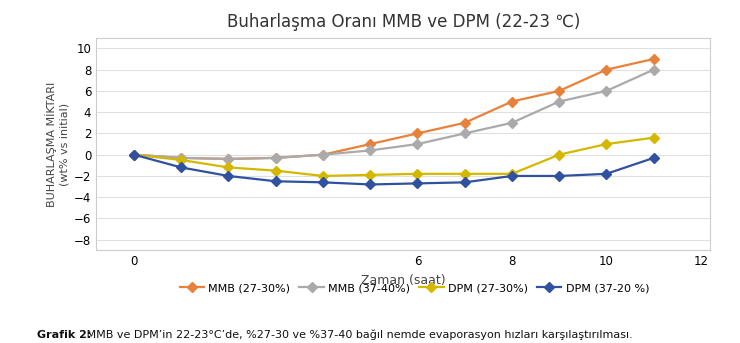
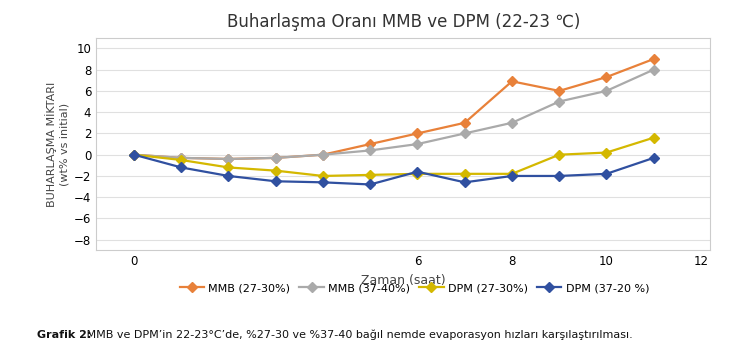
DPM (37-20 %)/6: -2.7 -> -1.6
MMB (27-30%)/8: 5.0 -> 6.9
MMB (27-30%)/10: 8.0 -> 7.3
DPM (27-30%)/10: 1.0 -> 0.2
